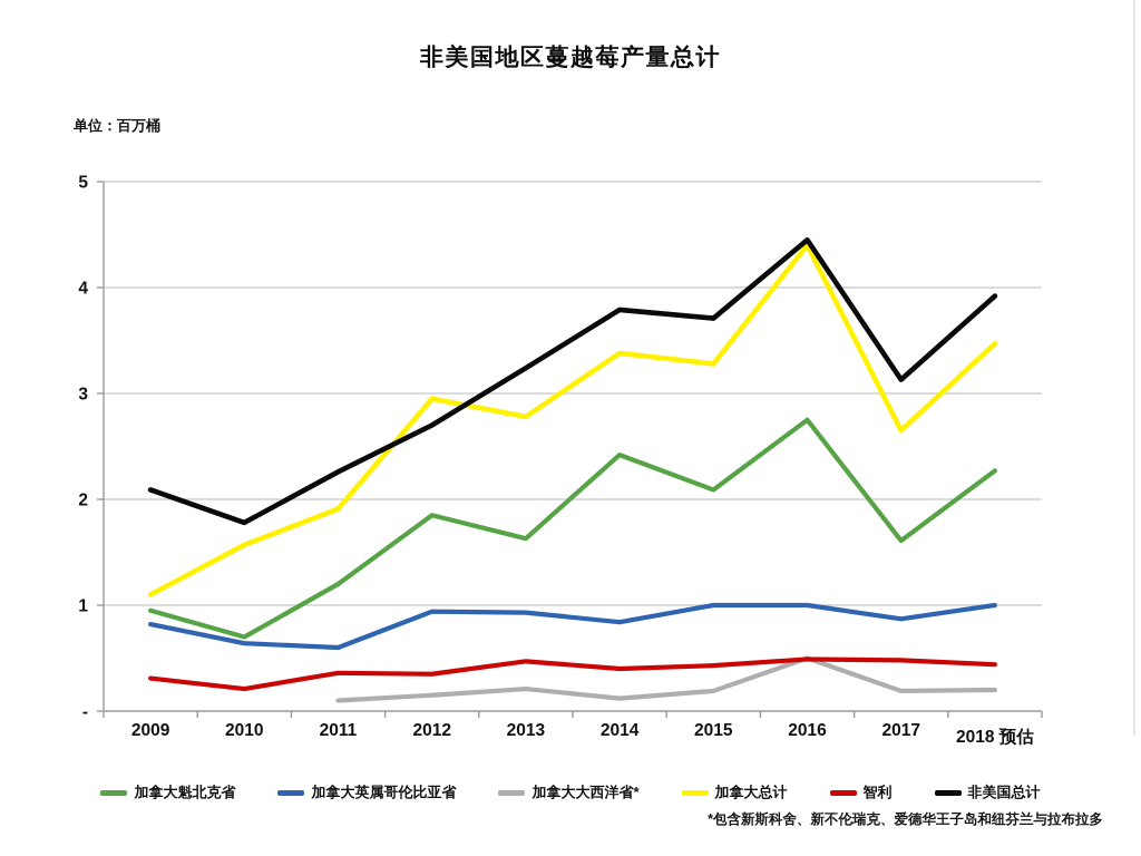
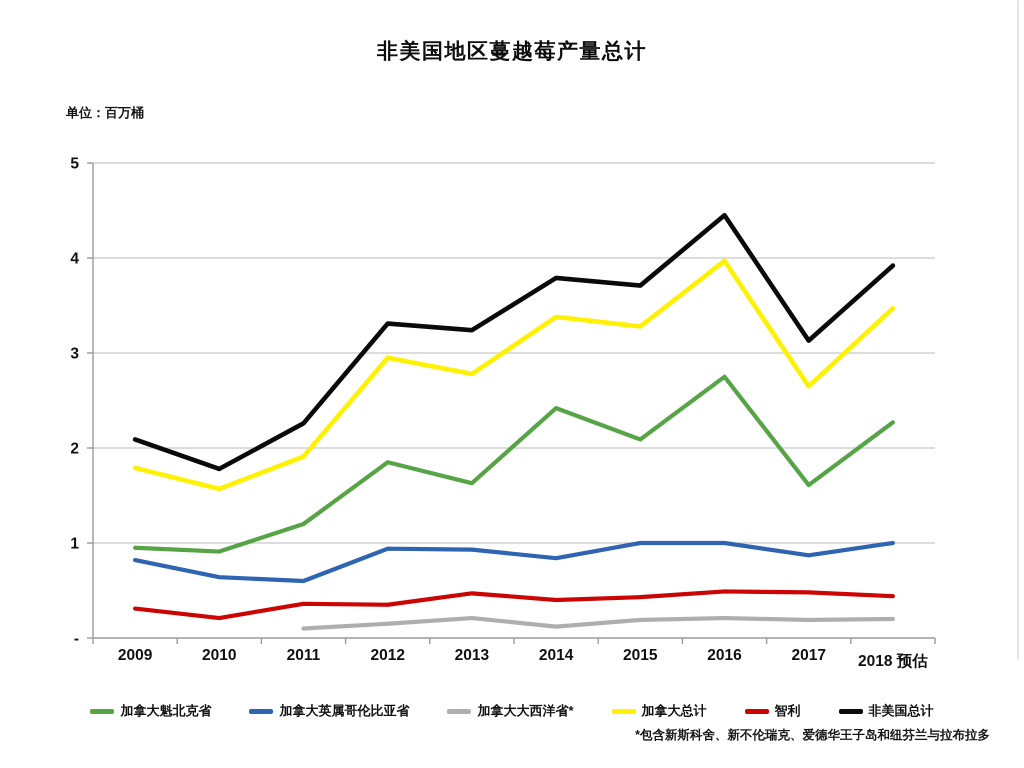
加拿大总计/2009: 1.1 -> 1.8
加拿大魁北克省/2010: 0.7 -> 0.9
非美国总计/2012: 2.7 -> 3.3
加拿大大西洋省*/2016: 0.5 -> 0.2
加拿大总计/2016: 4.4 -> 4.0
